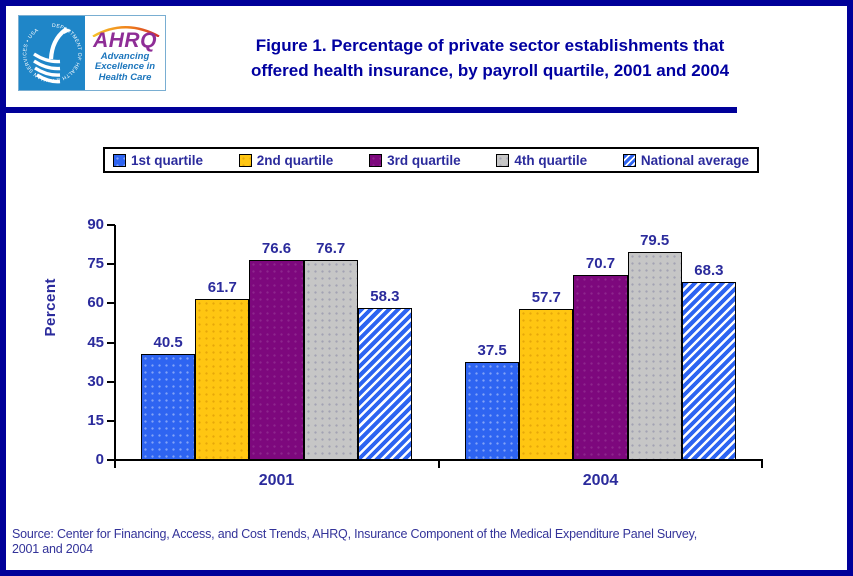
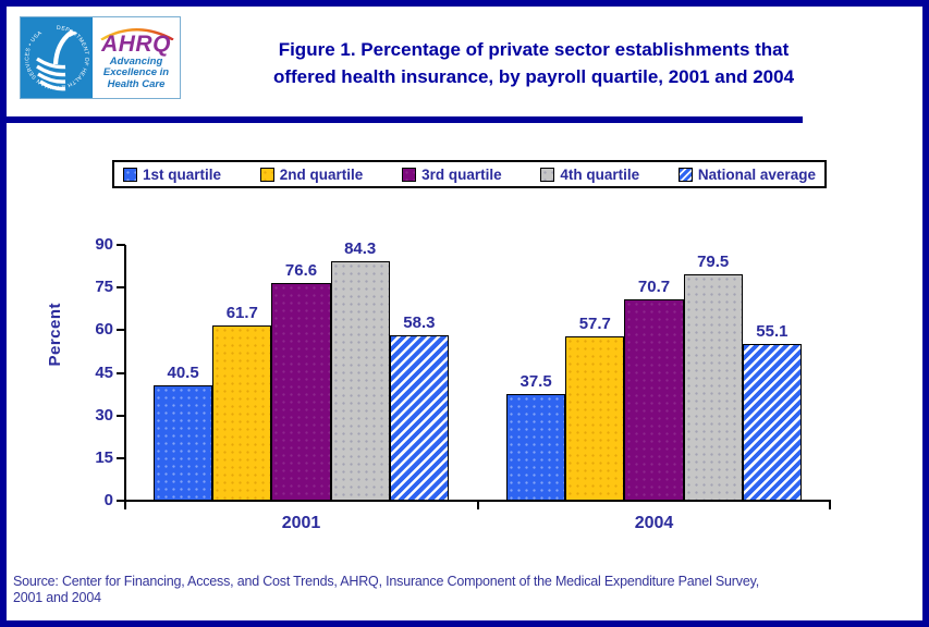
4th quartile/2001: 76.7 -> 84.3
National average/2004: 68.3 -> 55.1
